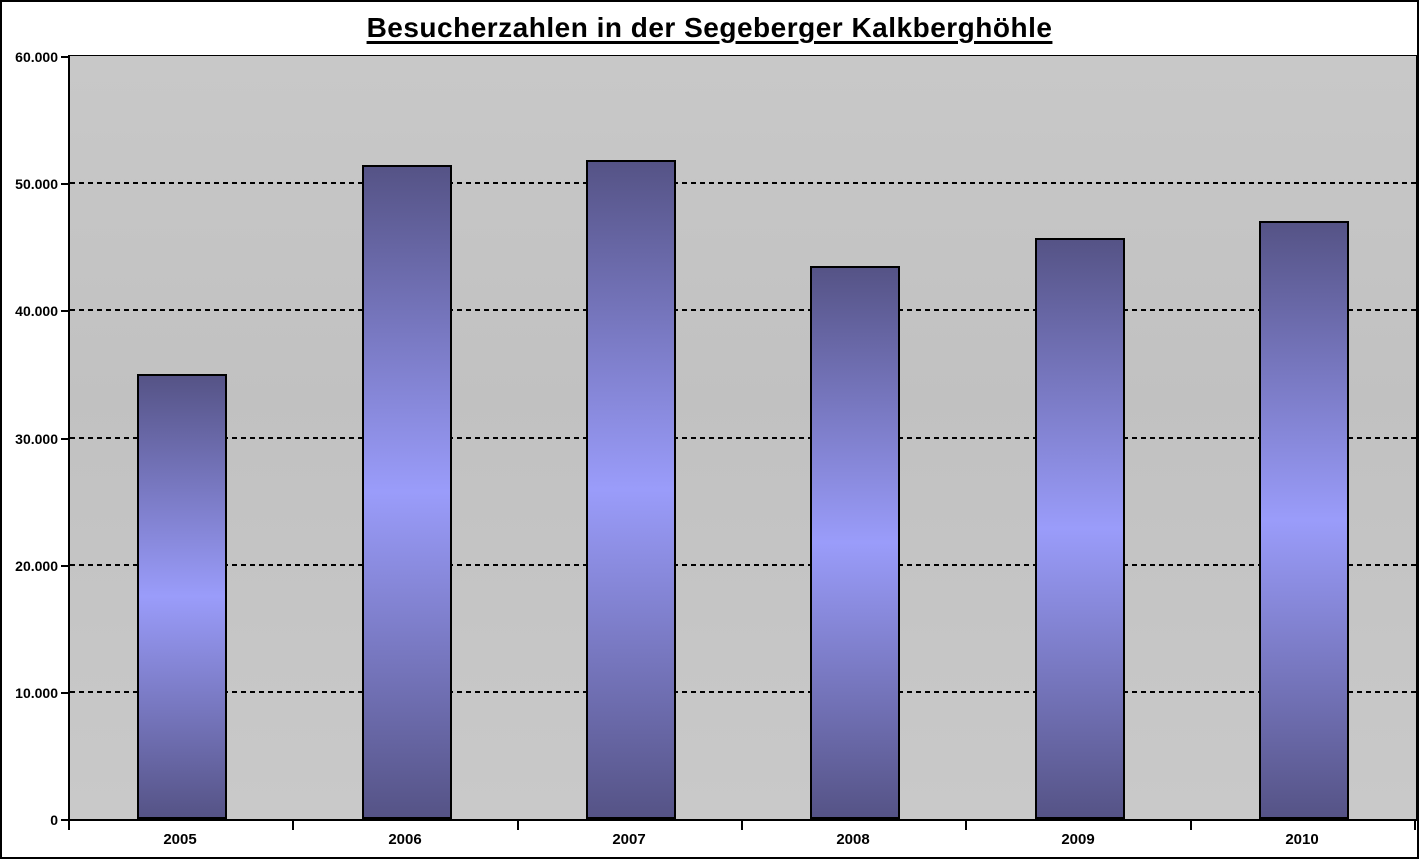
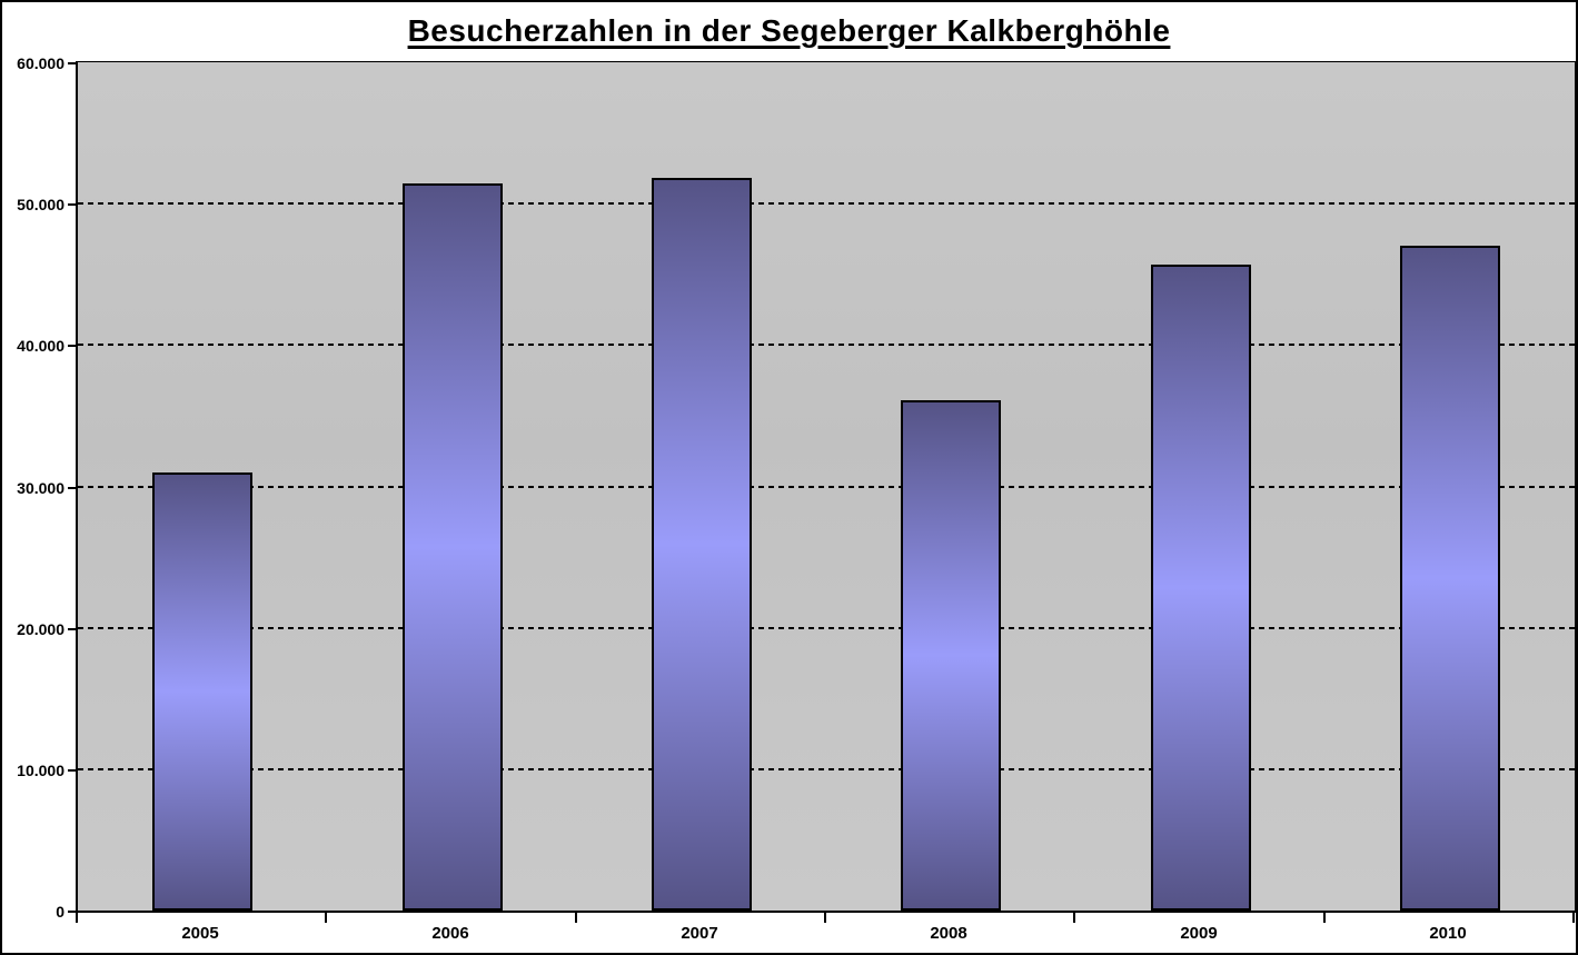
2005: 35000 -> 31000
2008: 43500 -> 36100
